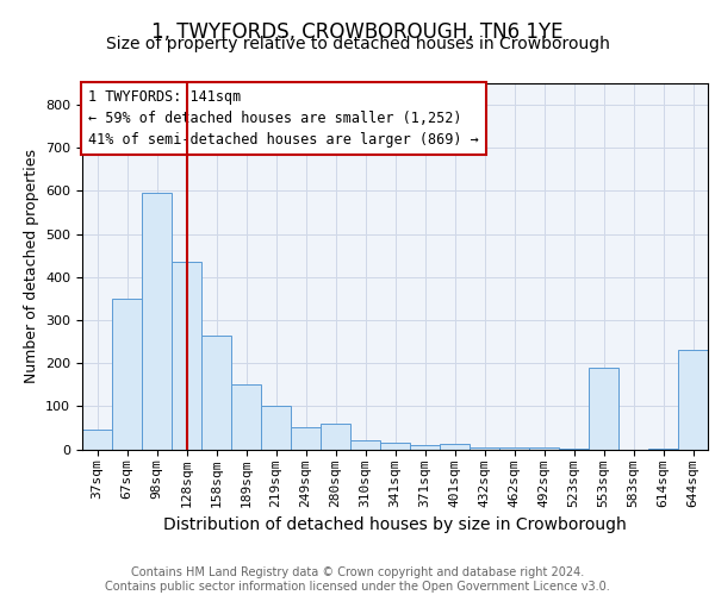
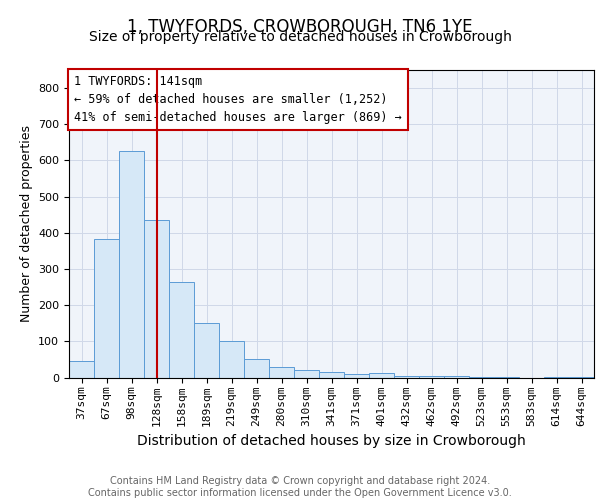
67sqm: 350 -> 382
98sqm: 595 -> 625
280sqm: 60 -> 30
553sqm: 190 -> 2
644sqm: 230 -> 2
